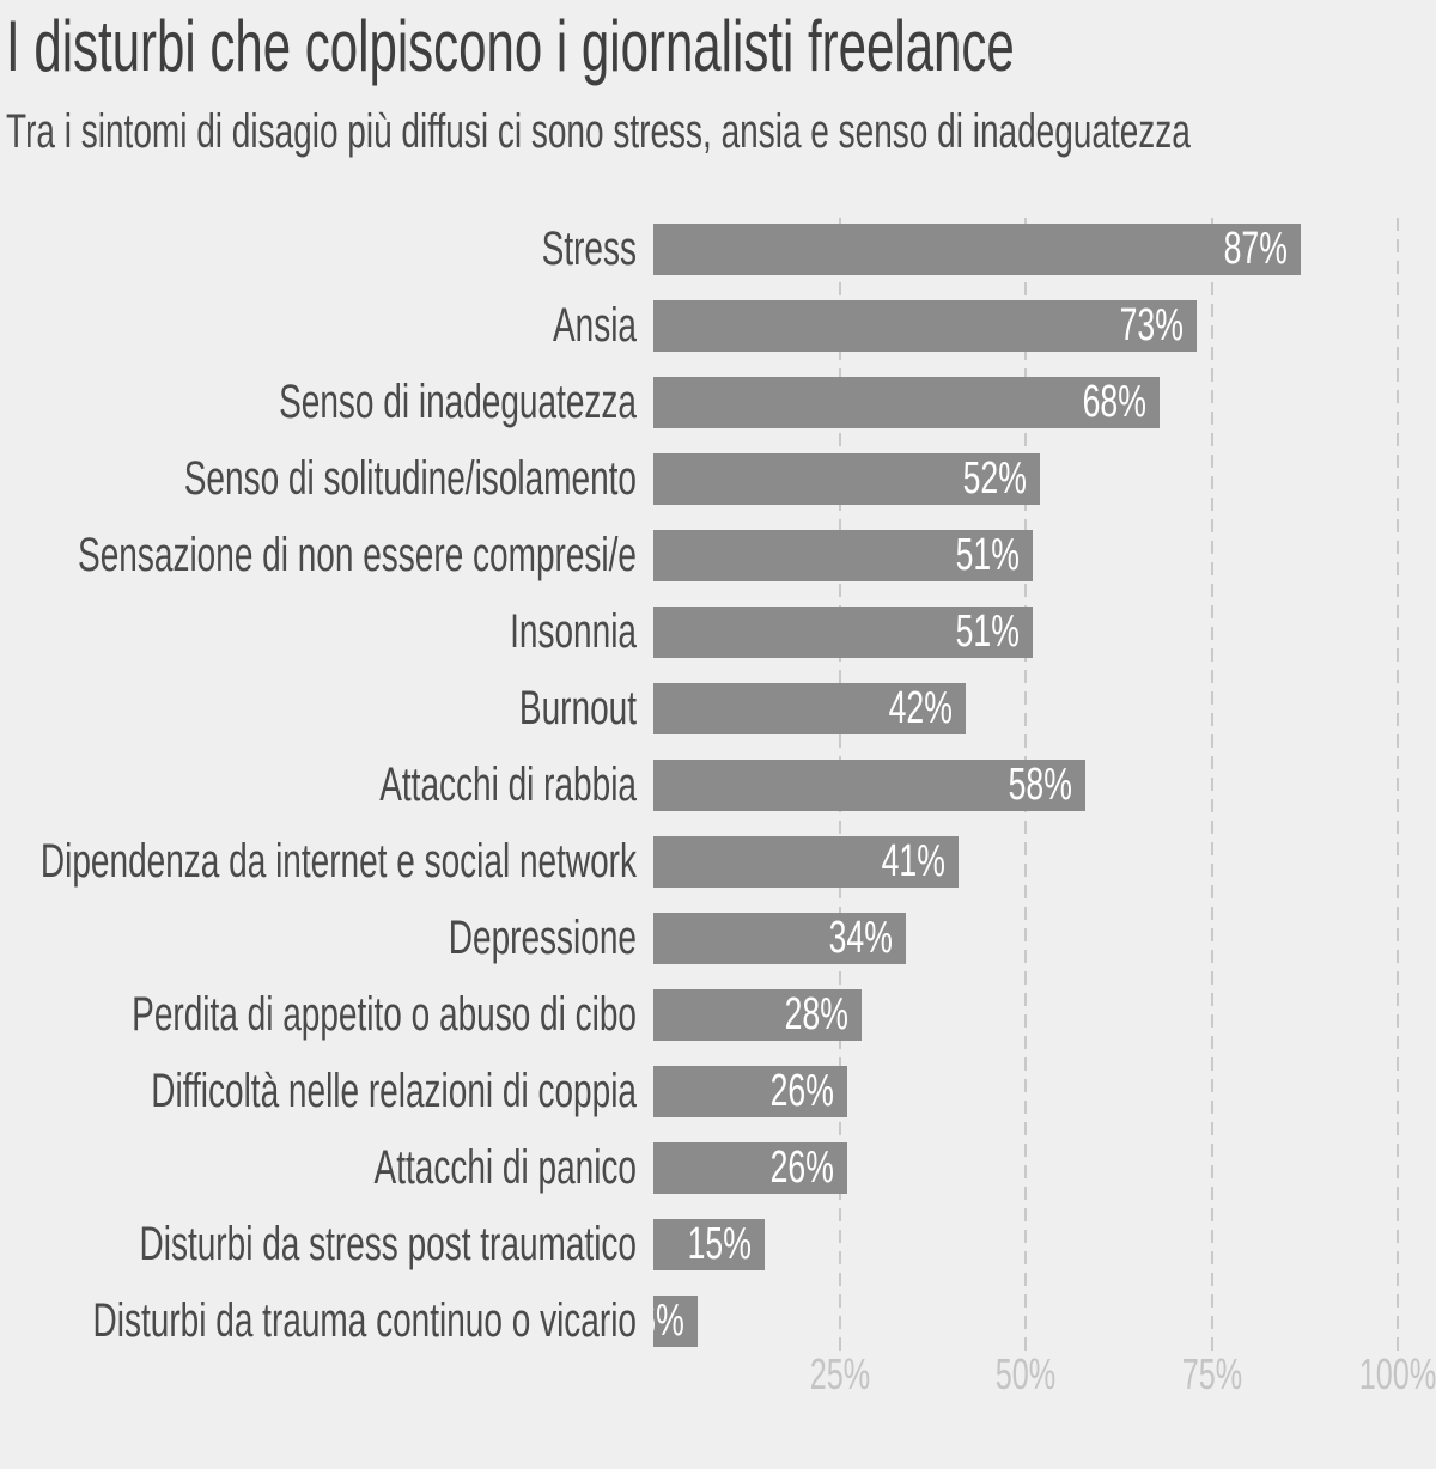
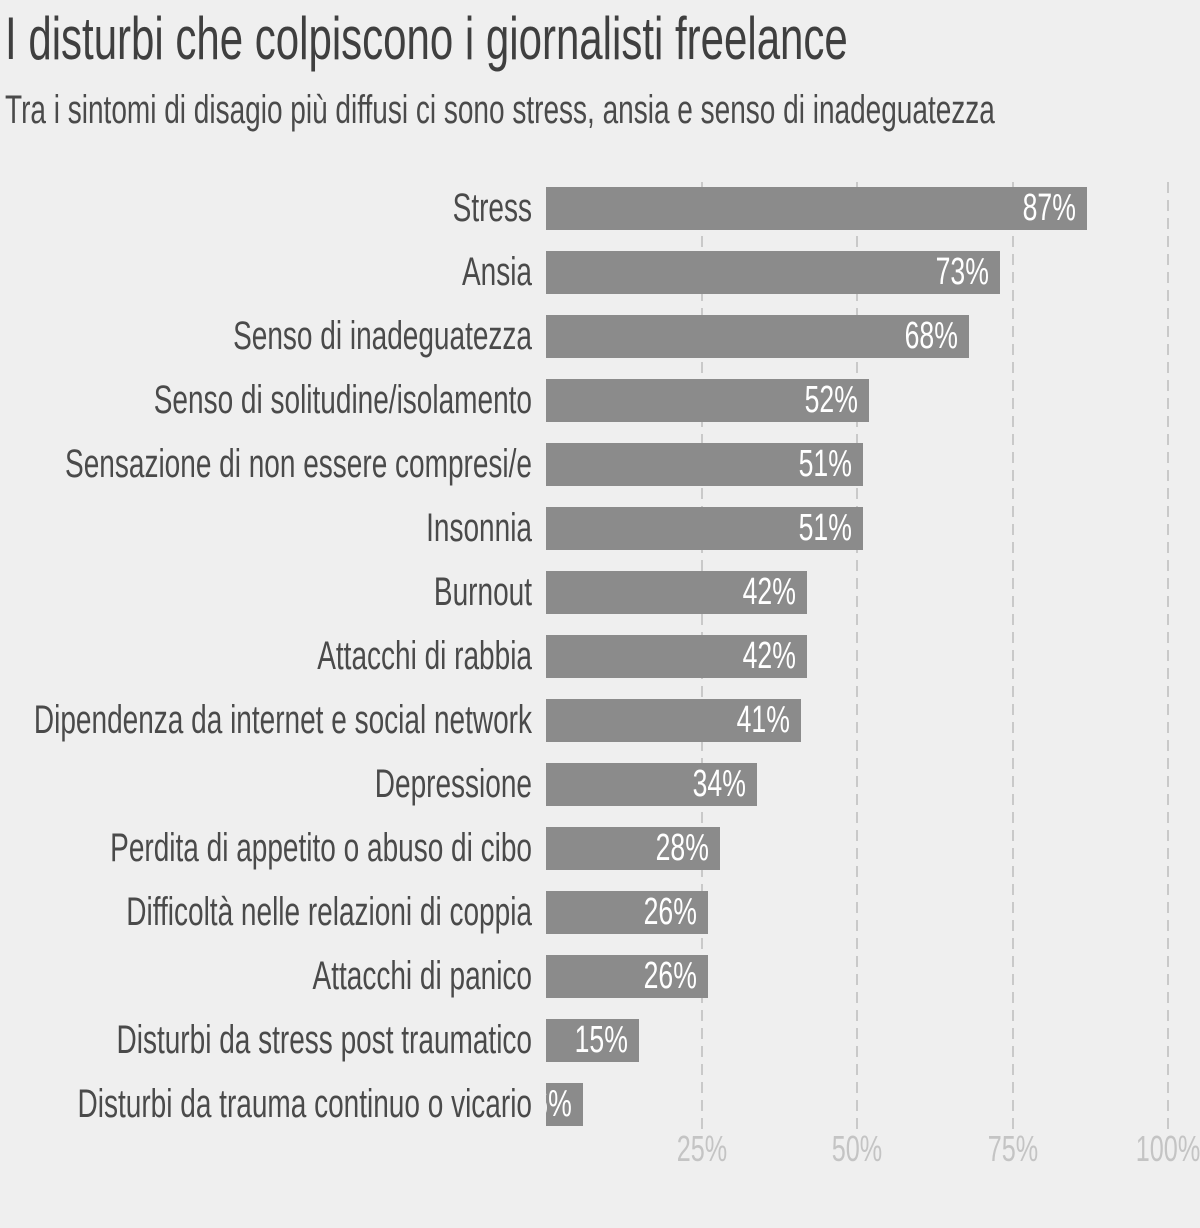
Attacchi di rabbia: 58% -> 42%
